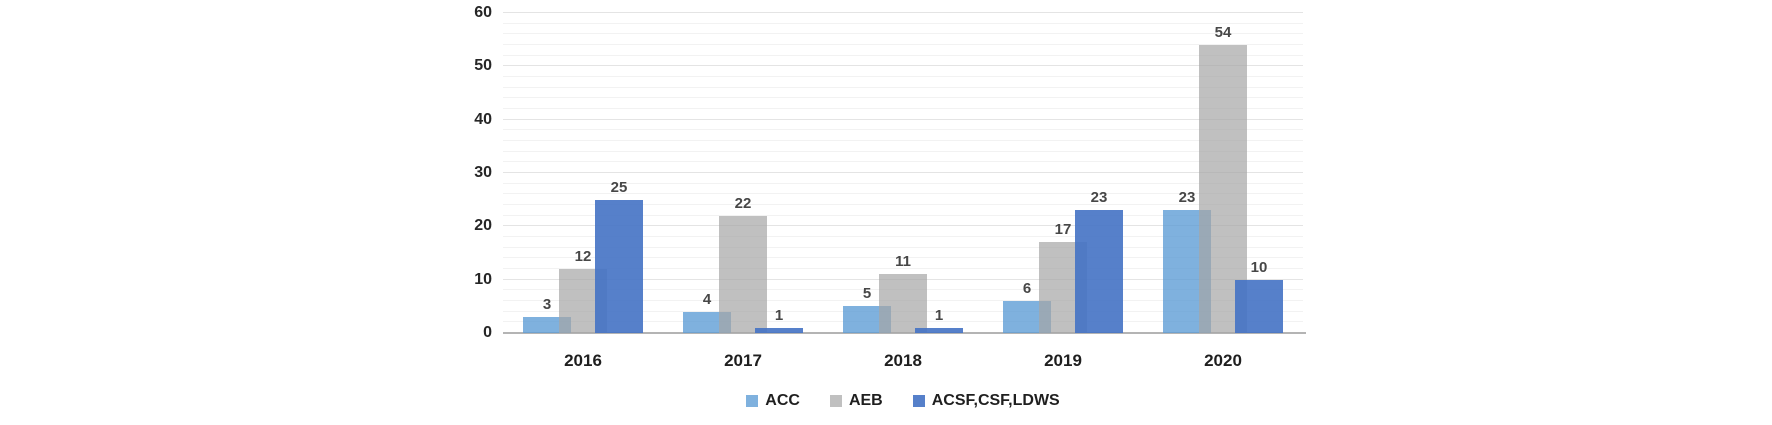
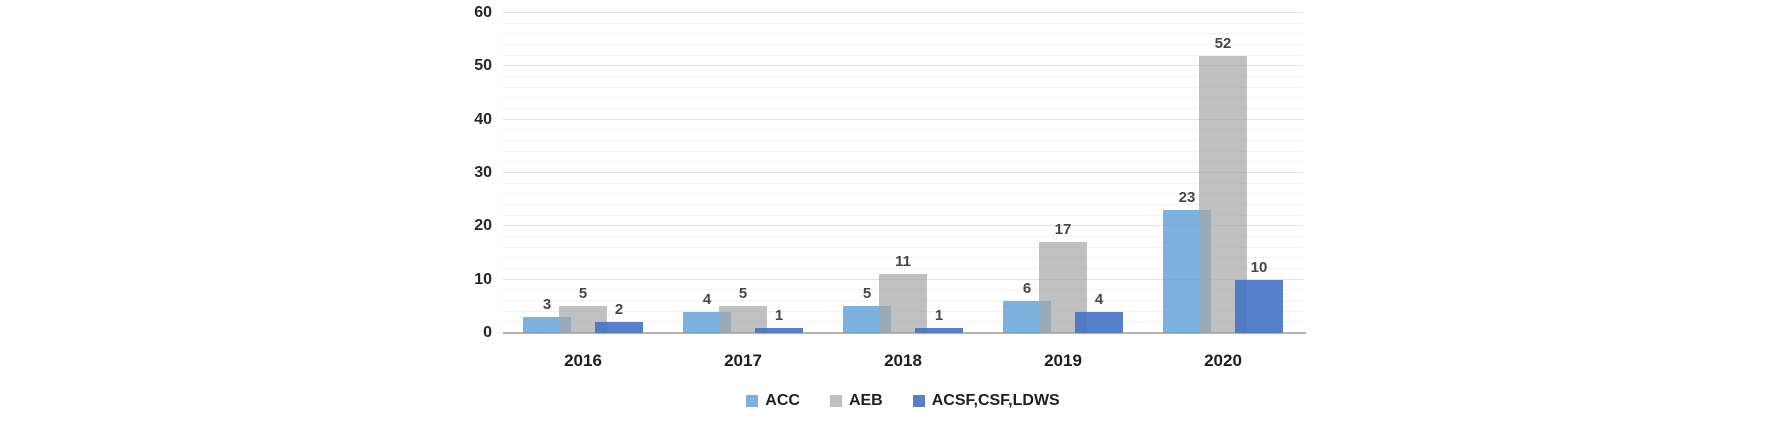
AEB/2016: 12 -> 5
ACSF,CSF,LDWS/2016: 25 -> 2
AEB/2017: 22 -> 5
ACSF,CSF,LDWS/2019: 23 -> 4
AEB/2020: 54 -> 52
